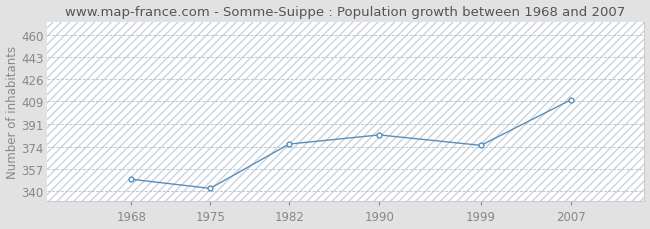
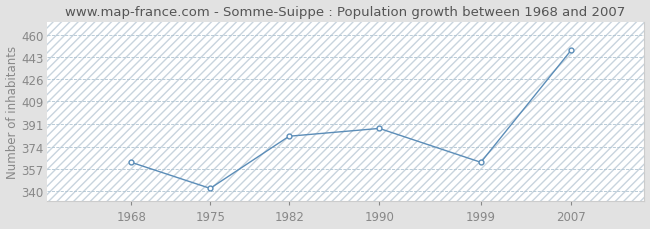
1968: 349 -> 362
1982: 376 -> 382
1990: 383 -> 388
1999: 375 -> 362
2007: 410 -> 448
